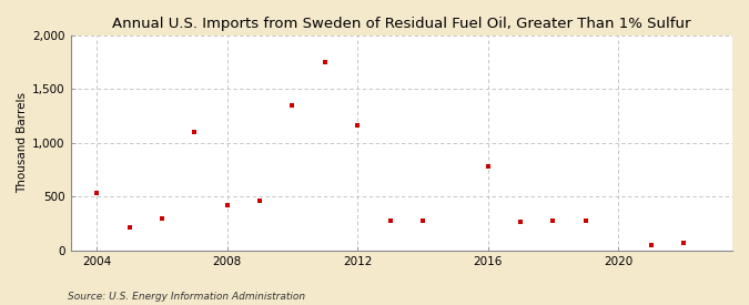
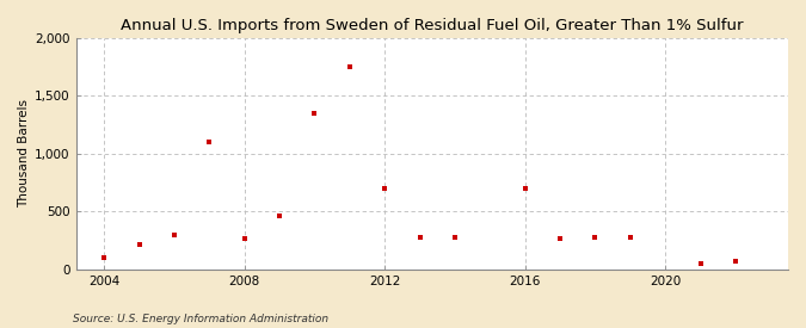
2004: 540 -> 100
2008: 420 -> 270
2012: 1,160 -> 700
2016: 780 -> 700
